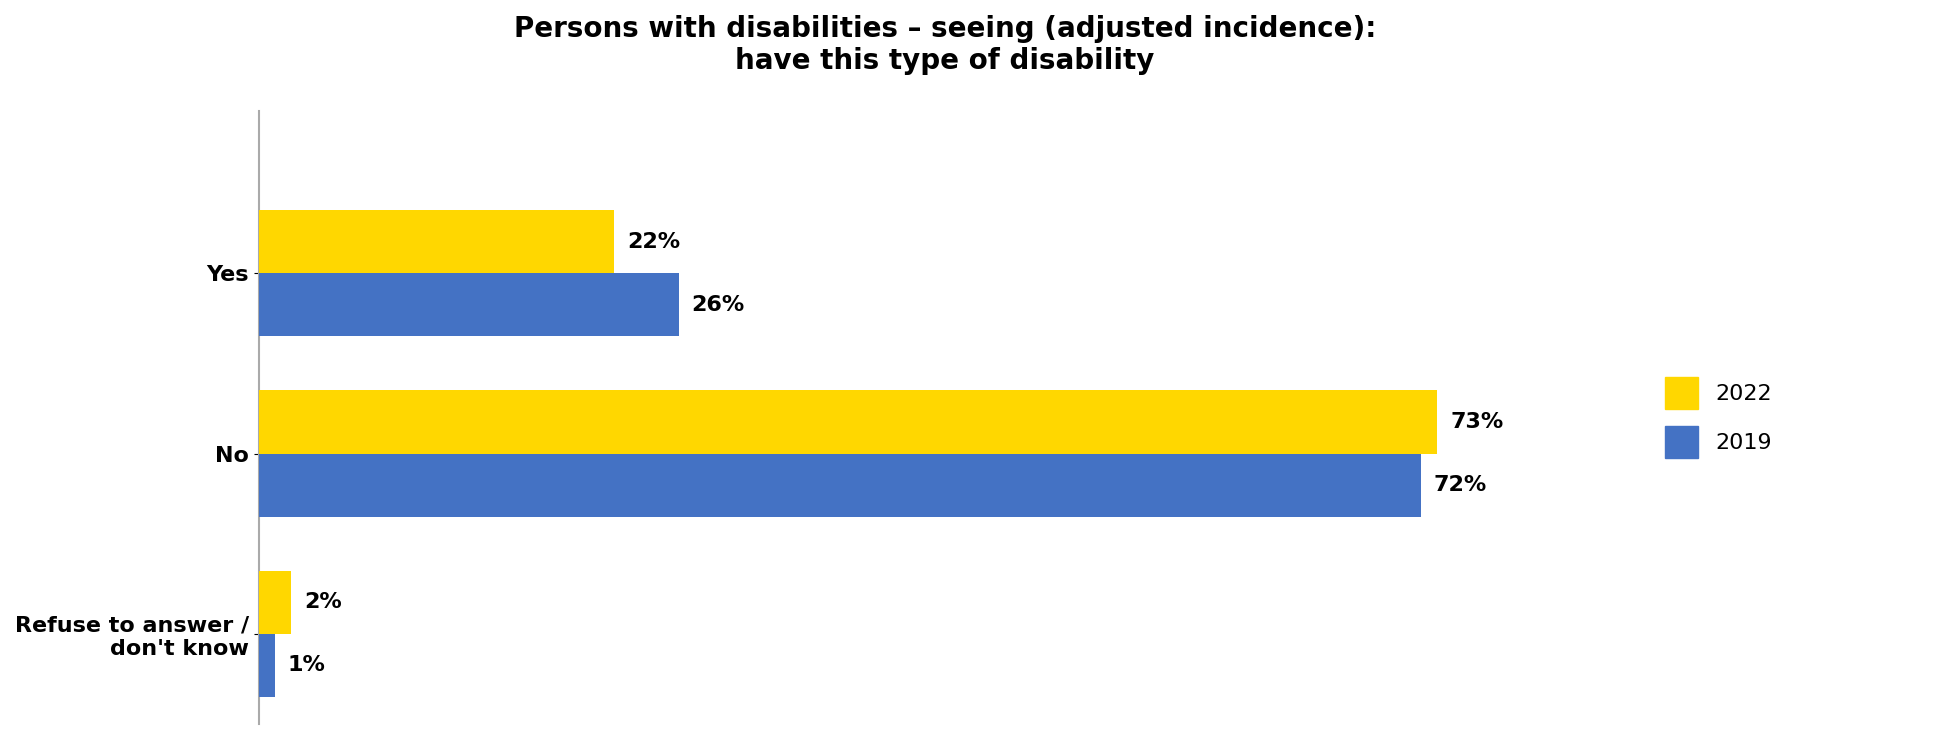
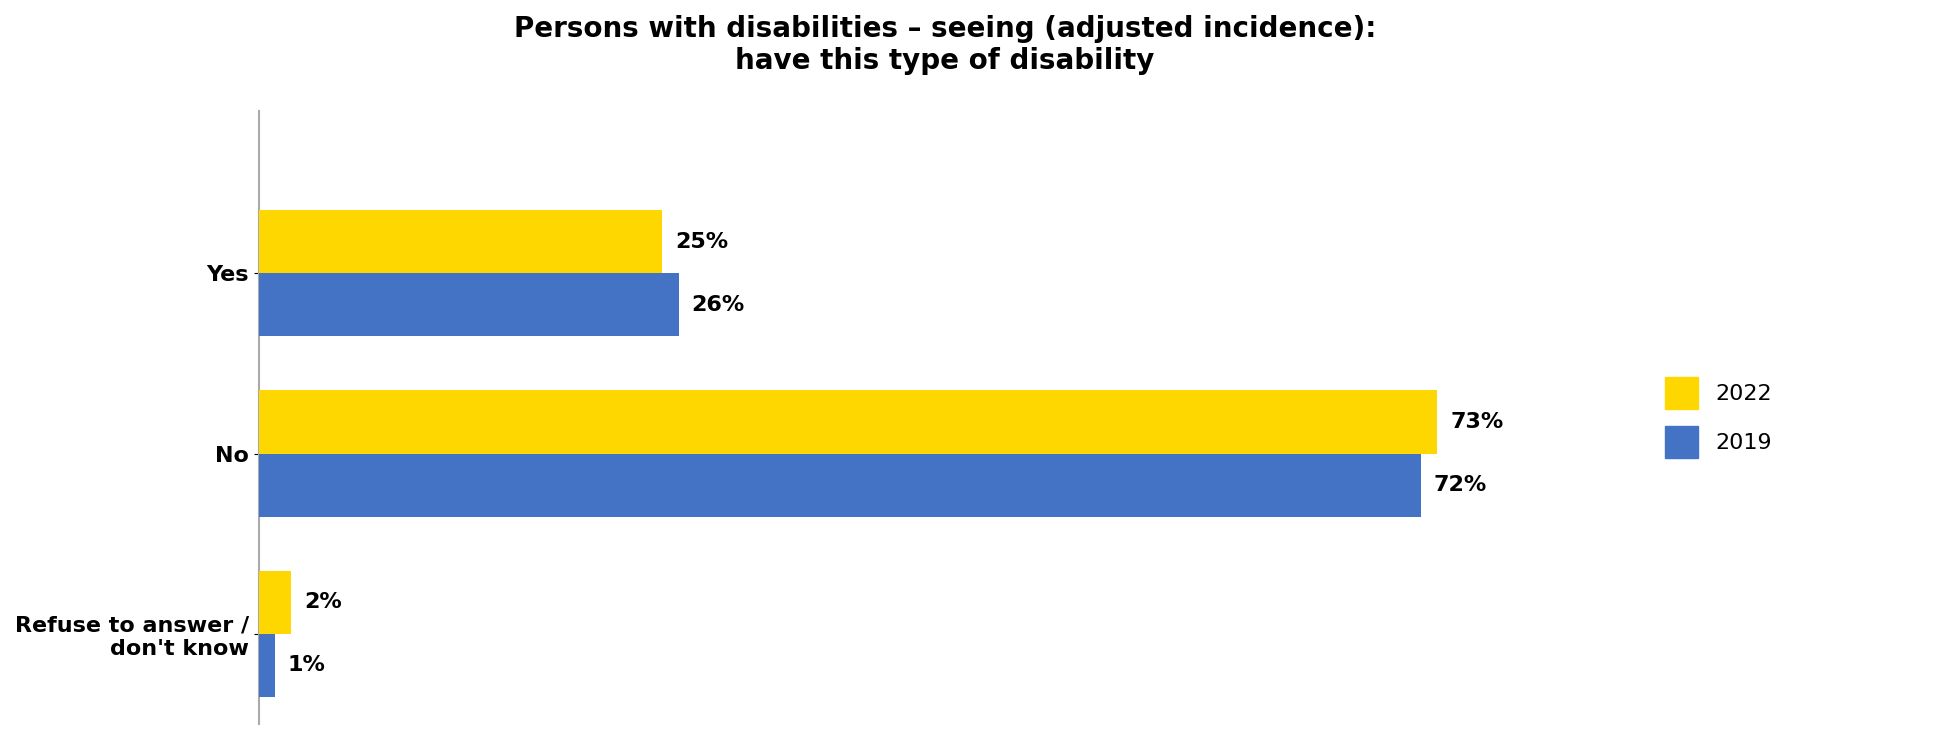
2022/Yes: 22% -> 25%
